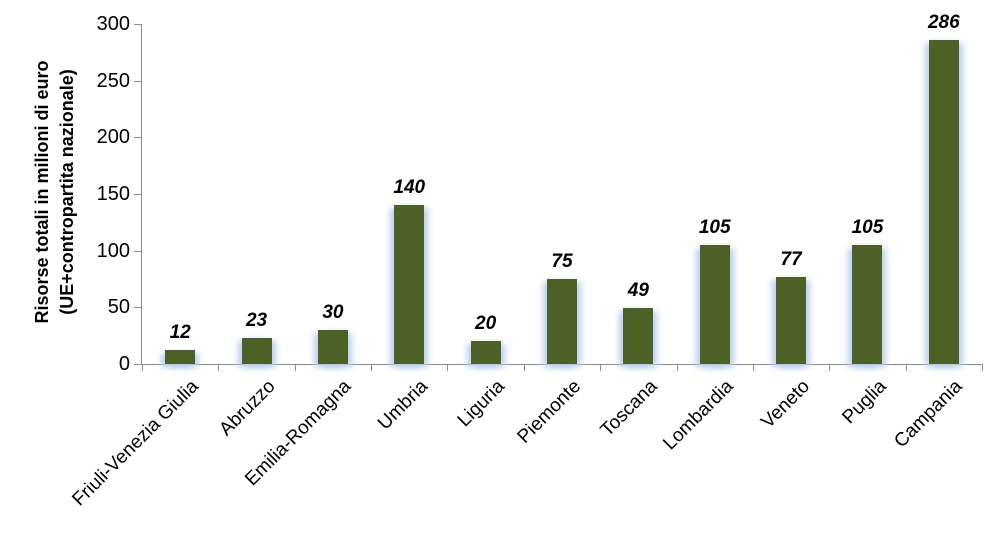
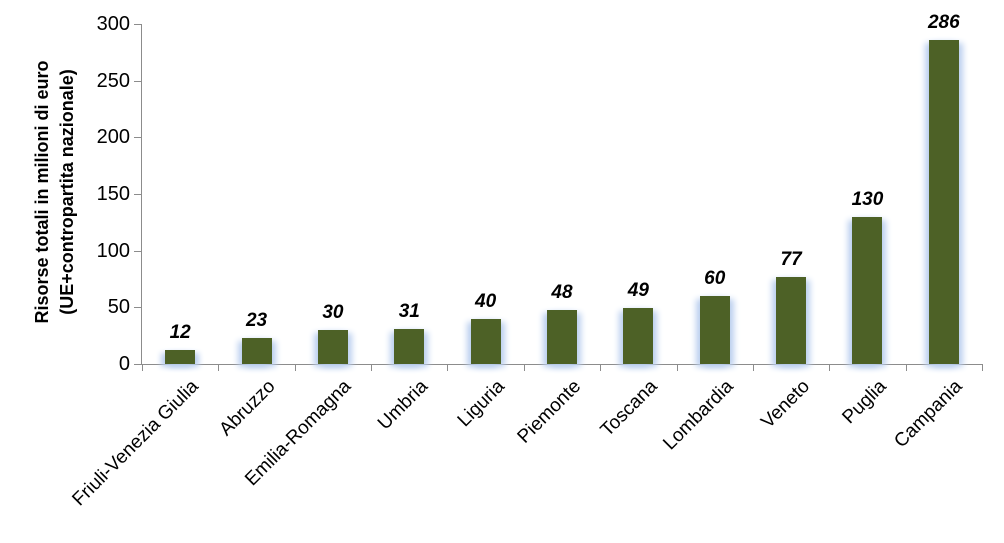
Umbria: 140 -> 31
Liguria: 20 -> 40
Piemonte: 75 -> 48
Lombardia: 105 -> 60
Puglia: 105 -> 130
